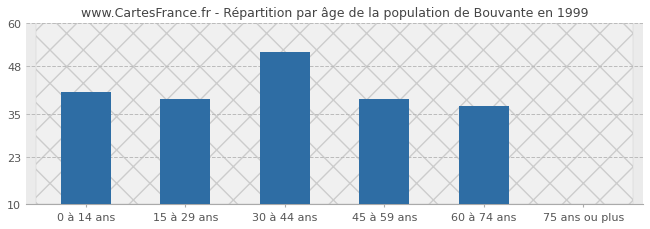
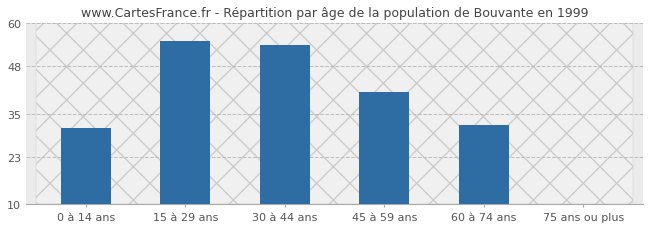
0 à 14 ans: 41 -> 31
15 à 29 ans: 39 -> 55
30 à 44 ans: 52 -> 54
45 à 59 ans: 39 -> 41
60 à 74 ans: 37 -> 32
